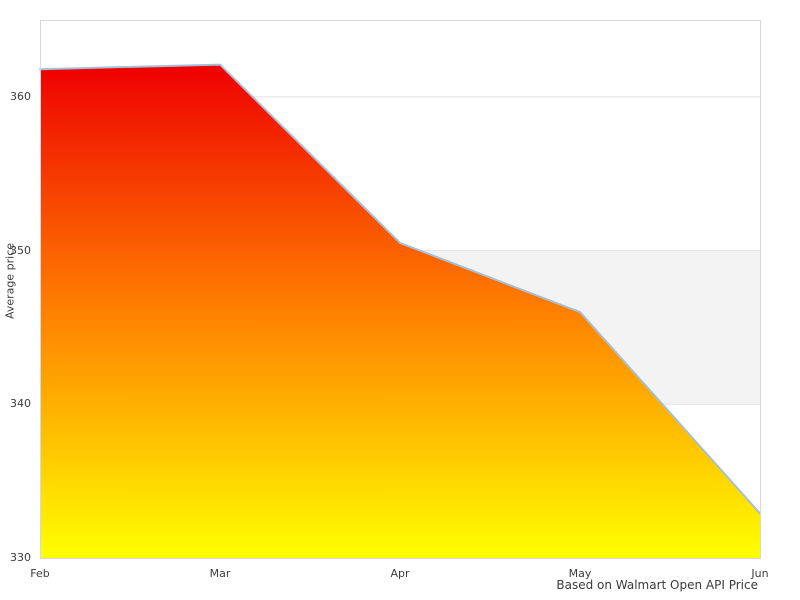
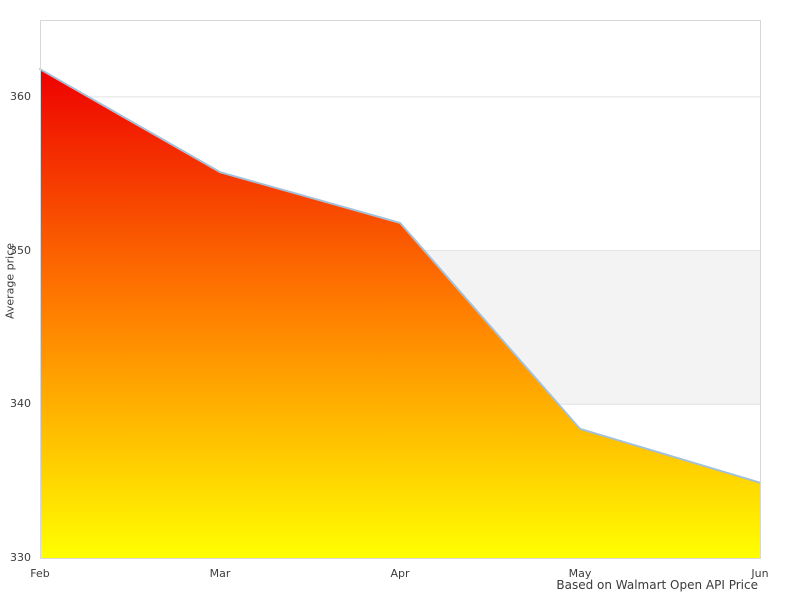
Mar: 362.1 -> 355.1
Apr: 350.5 -> 351.8
May: 346.0 -> 338.4
Jun: 332.9 -> 334.9
